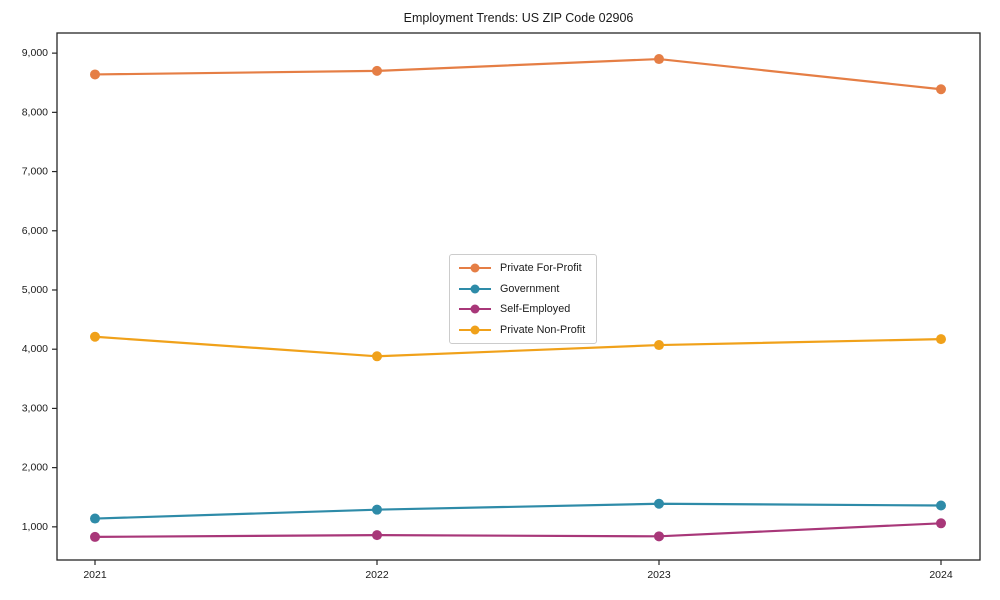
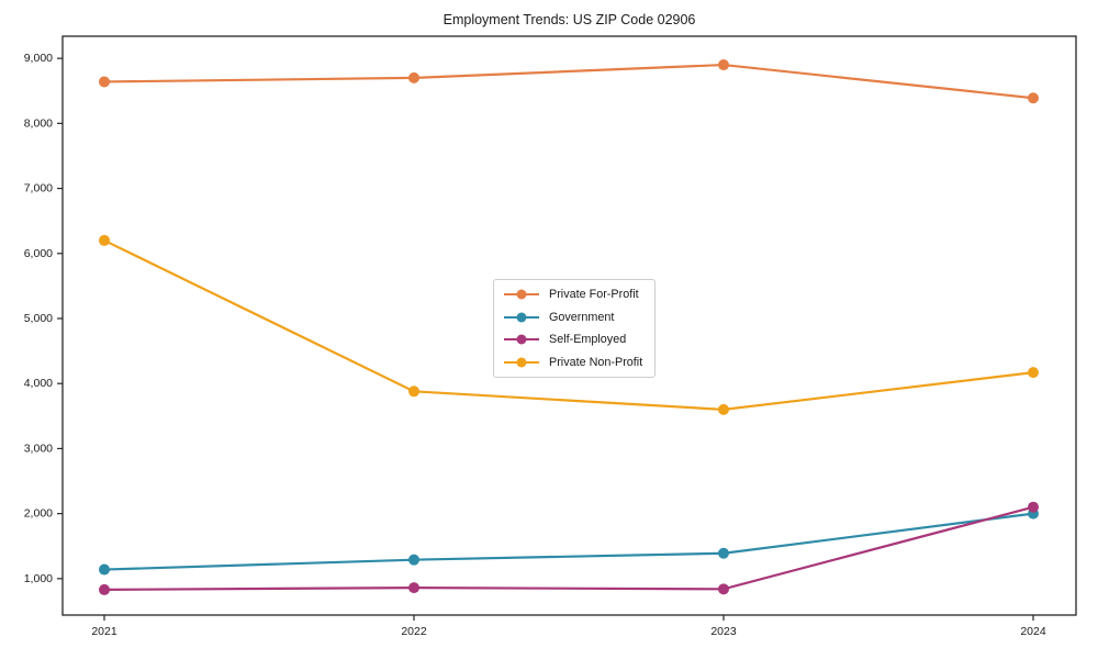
Private Non-Profit/2021: 4200 -> 6200
Private Non-Profit/2023: 4100 -> 3600
Government/2024: 1400 -> 2000
Self-Employed/2024: 1100 -> 2100
